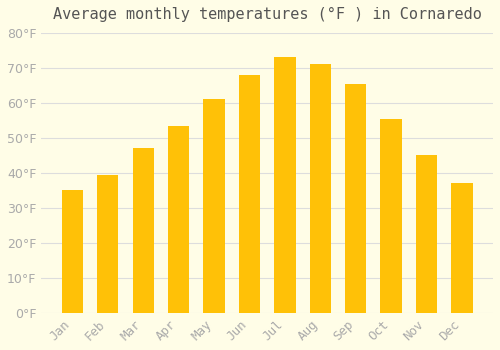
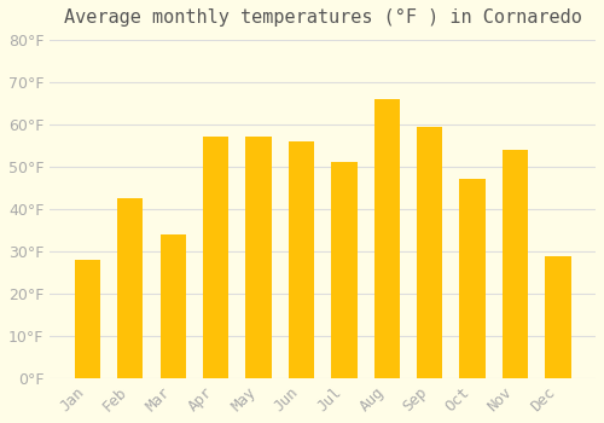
Jan: 35.0°F -> 28.0°F
Feb: 39.5°F -> 42.5°F
Mar: 47.0°F -> 34.0°F
Apr: 53.5°F -> 57.0°F
May: 61.0°F -> 57.0°F
Jun: 68.0°F -> 56.0°F
Jul: 73.0°F -> 51.0°F
Aug: 71.0°F -> 66.0°F
Sep: 65.5°F -> 59.5°F
Oct: 55.5°F -> 47.0°F
Nov: 45.0°F -> 54.0°F
Dec: 37.0°F -> 29.0°F
